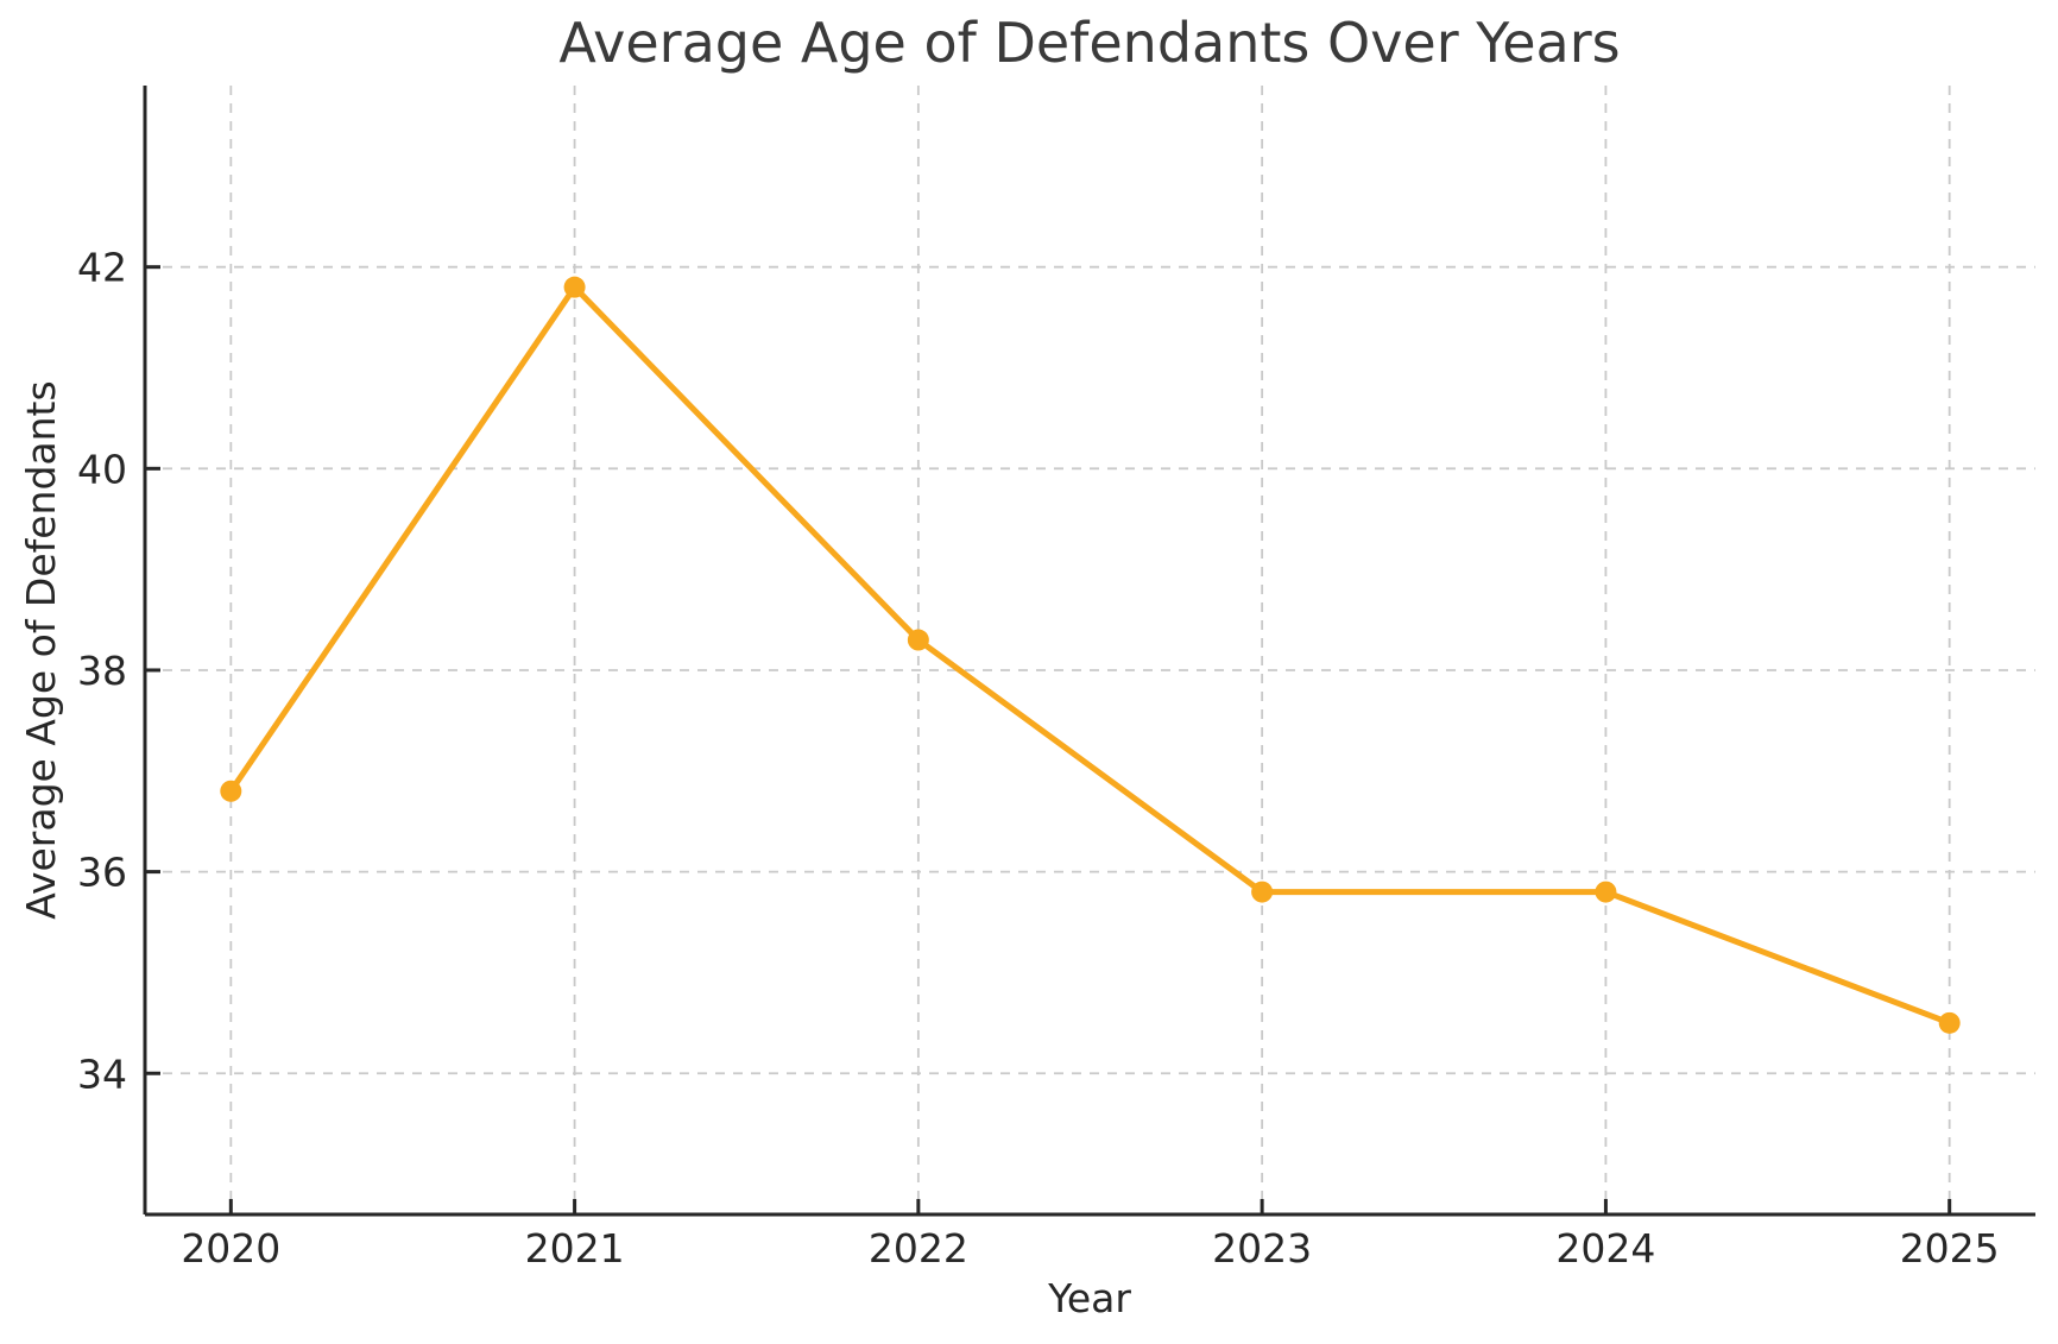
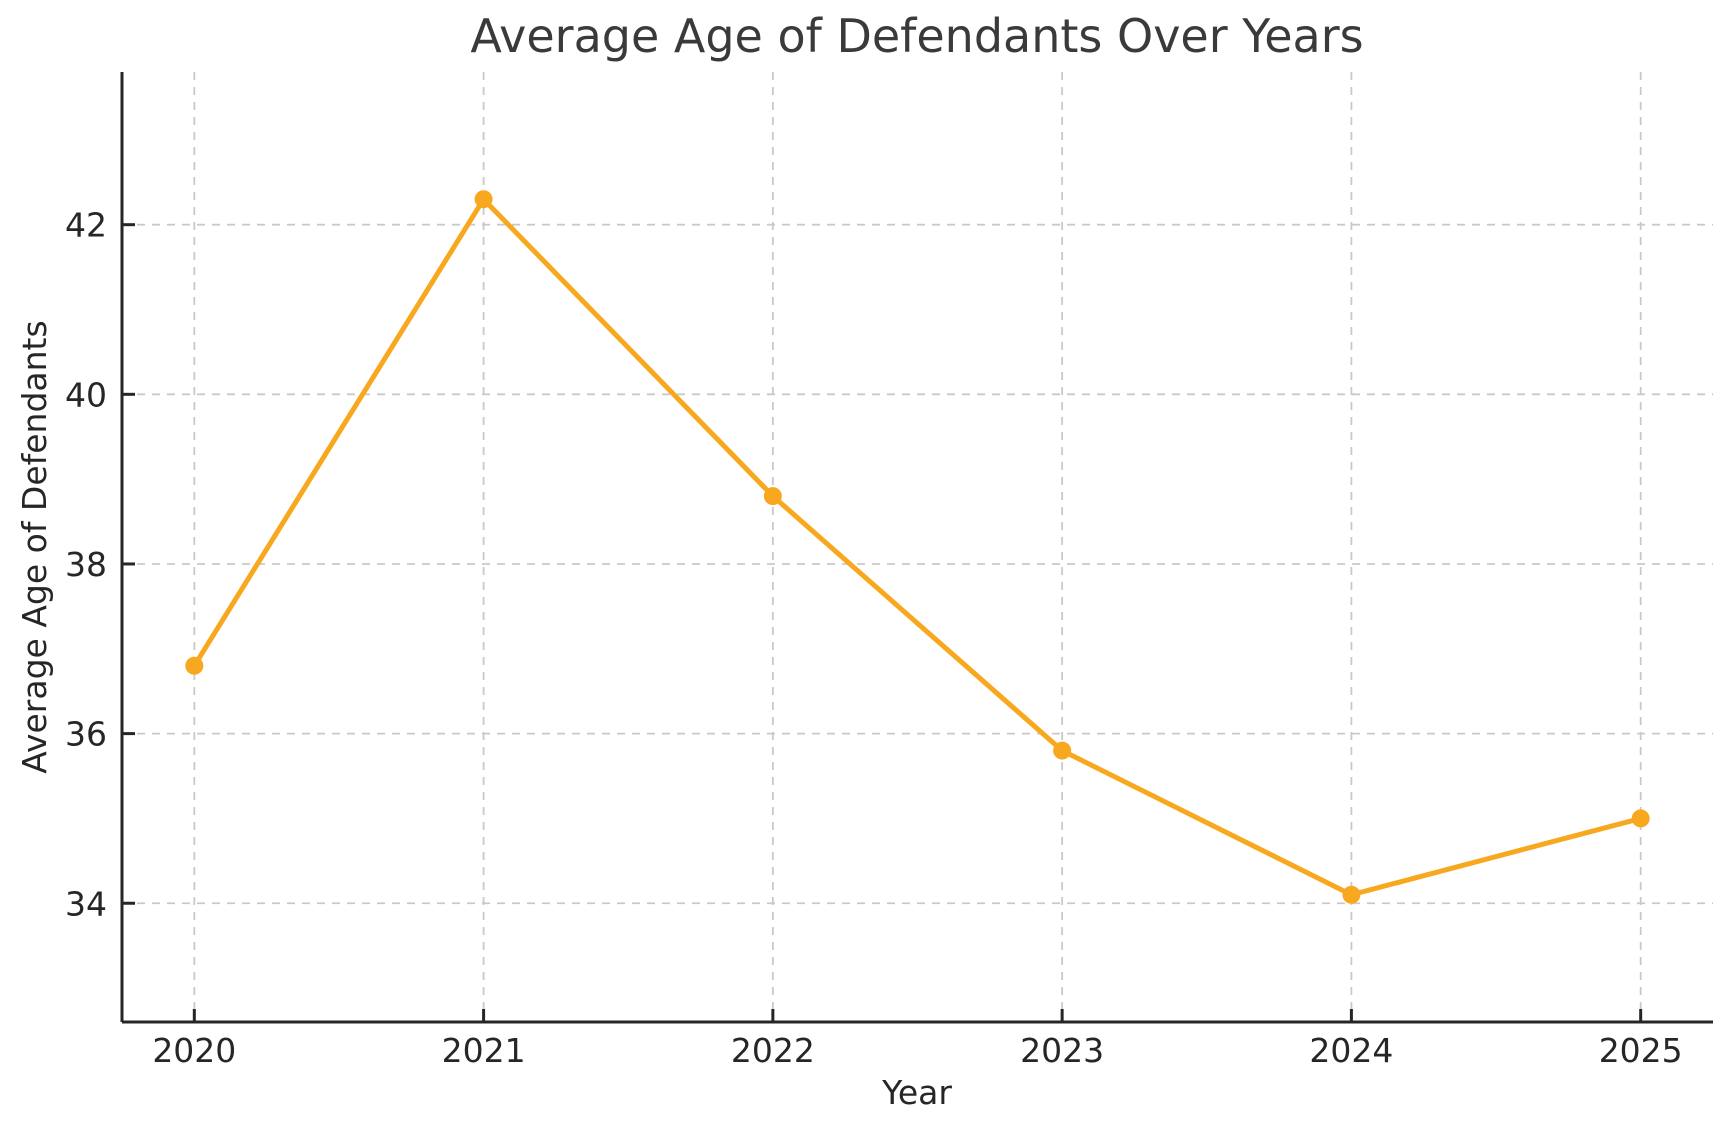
2021: 41.8 -> 42.3
2022: 38.3 -> 38.8
2024: 35.8 -> 34.1
2025: 34.5 -> 35.0
